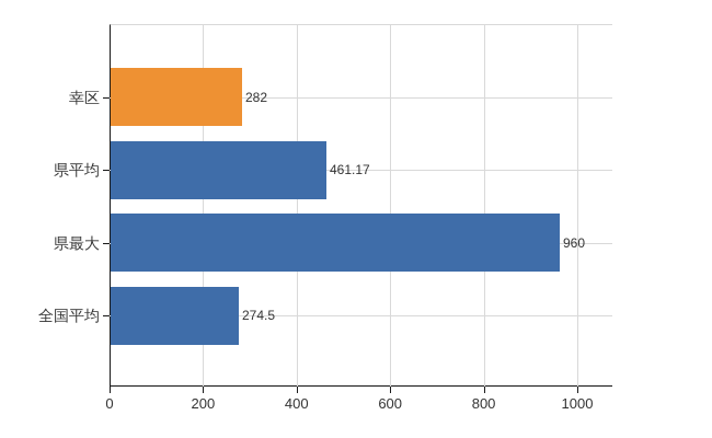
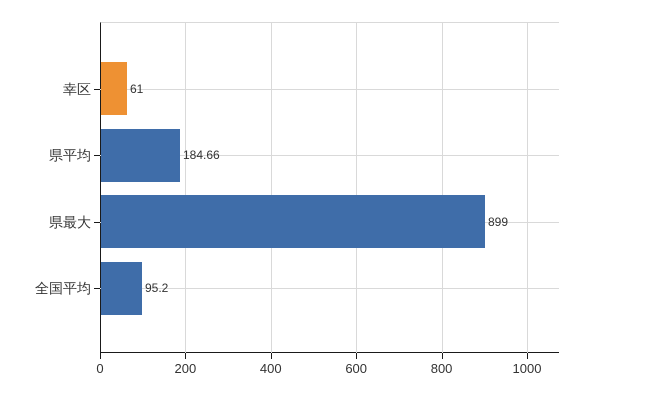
幸区: 282 -> 61
県平均: 461.17 -> 184.66
県最大: 960 -> 899
全国平均: 274.5 -> 95.2
